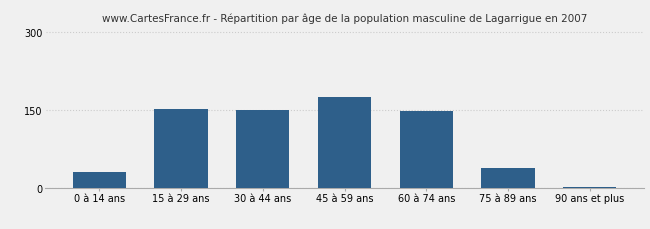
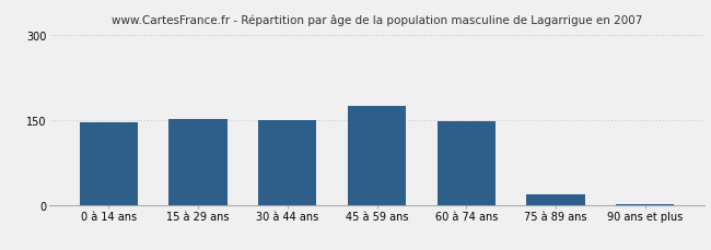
0 à 14 ans: 30 -> 145
75 à 89 ans: 38 -> 18
